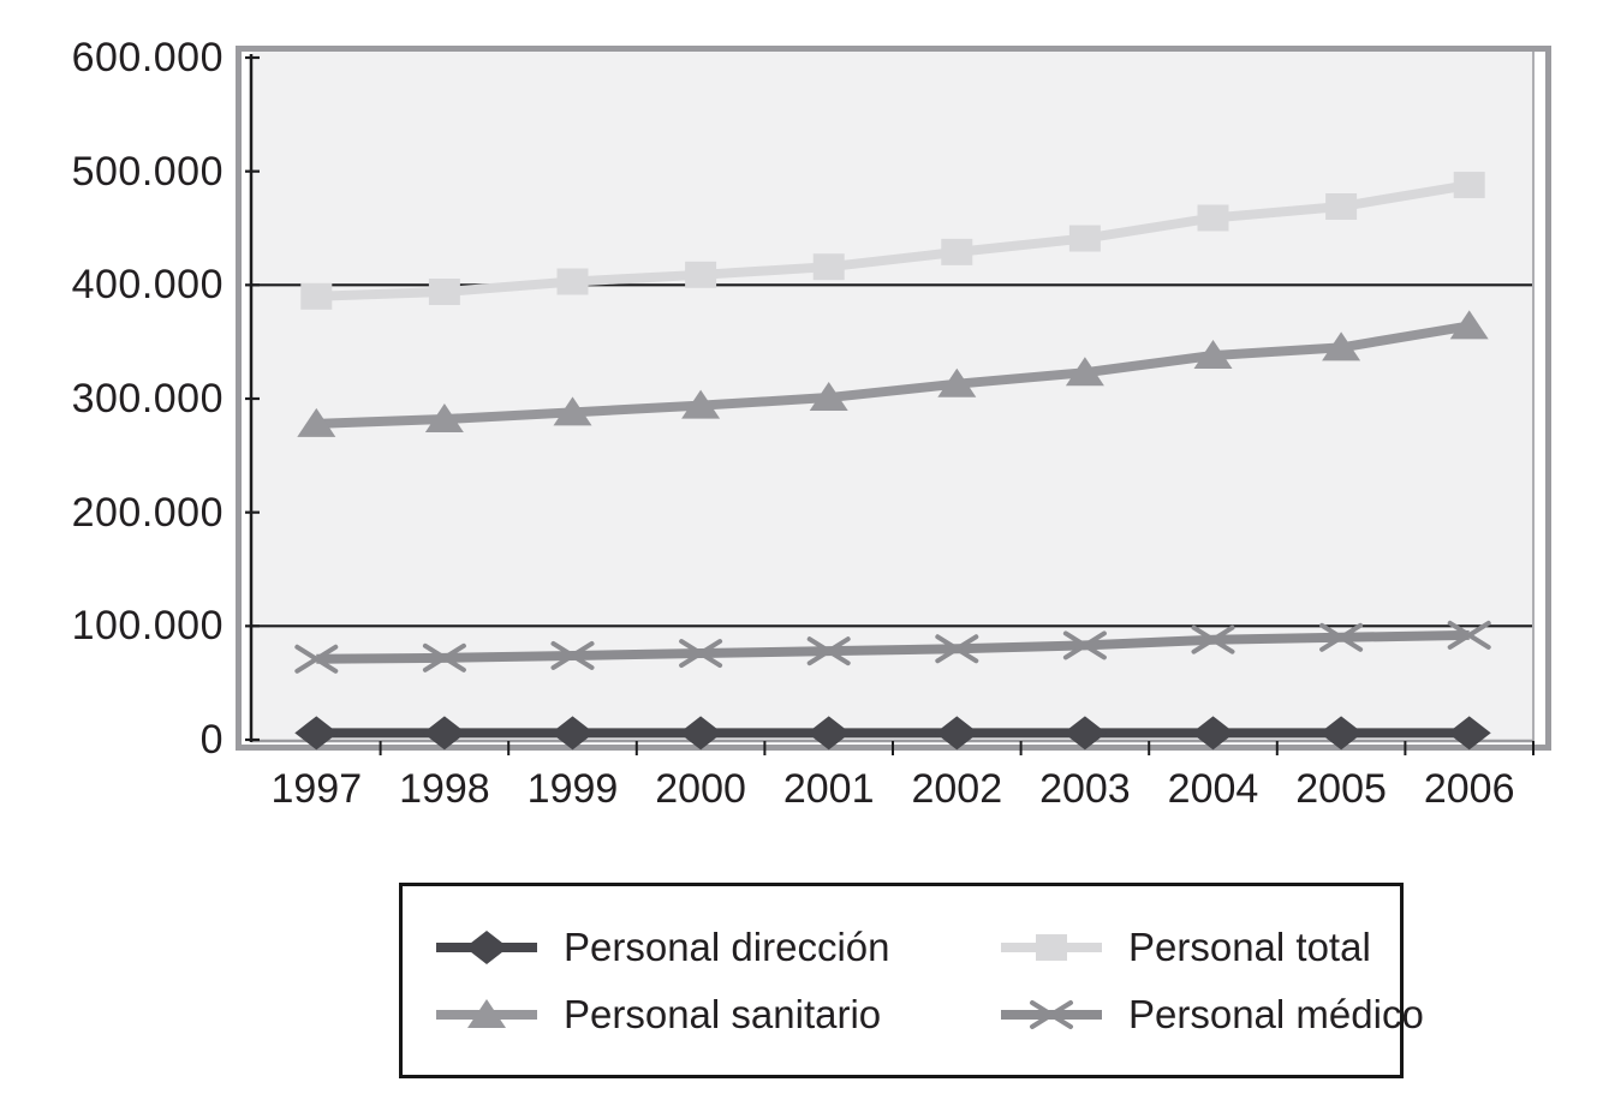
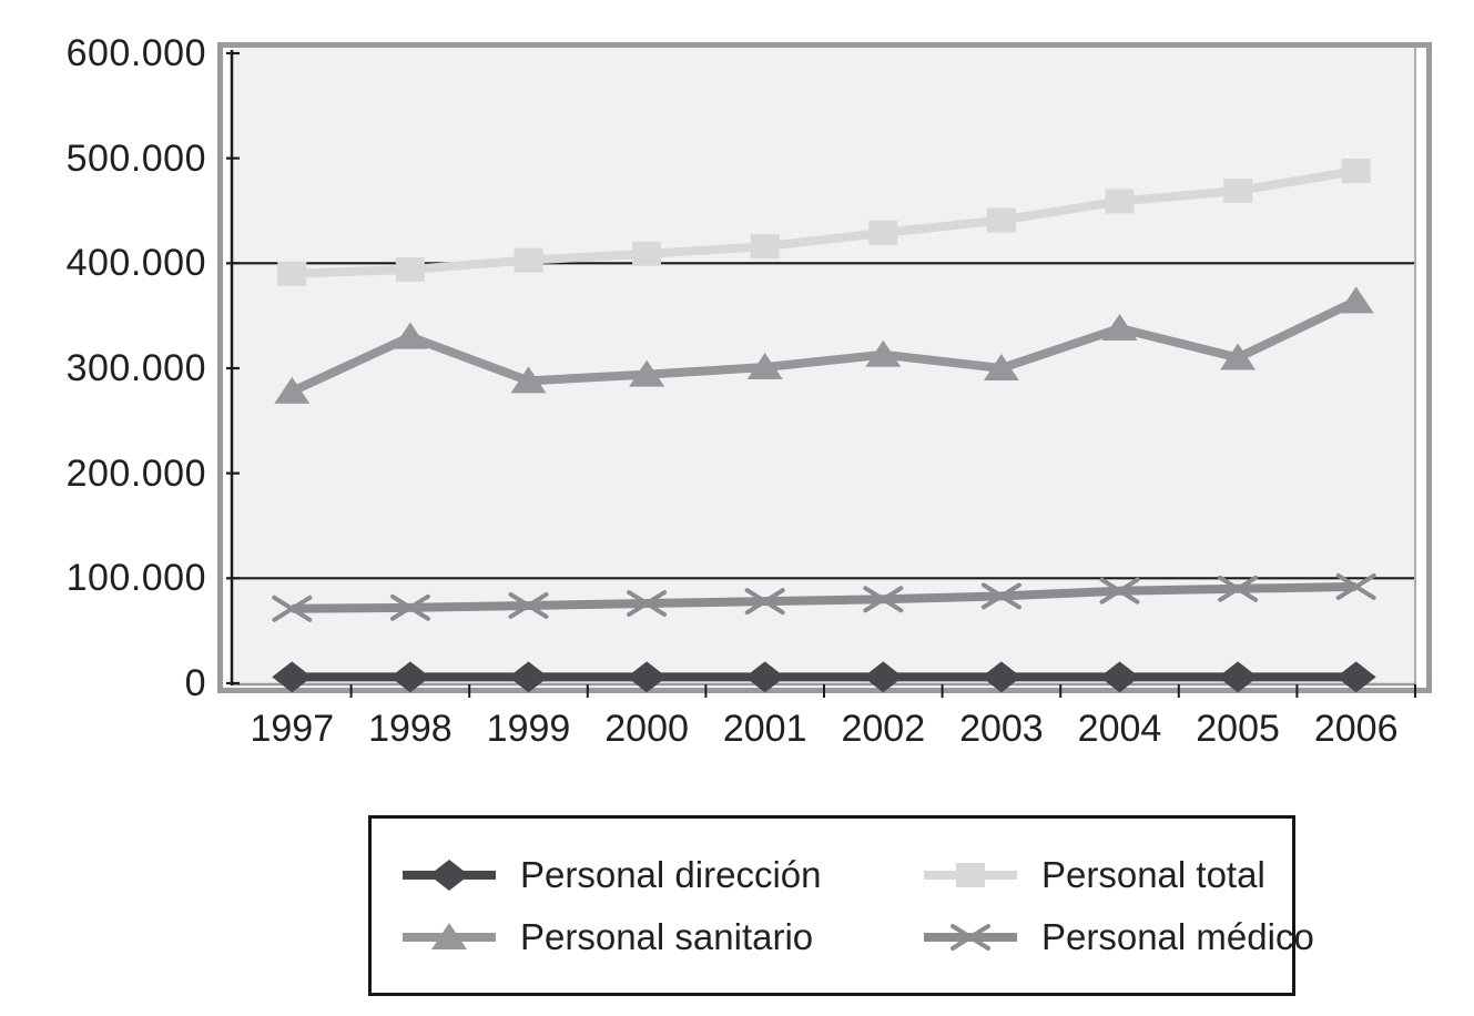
Personal sanitario/1998: 280000 -> 330000
Personal sanitario/2003: 320000 -> 300000
Personal sanitario/2005: 340000 -> 310000
